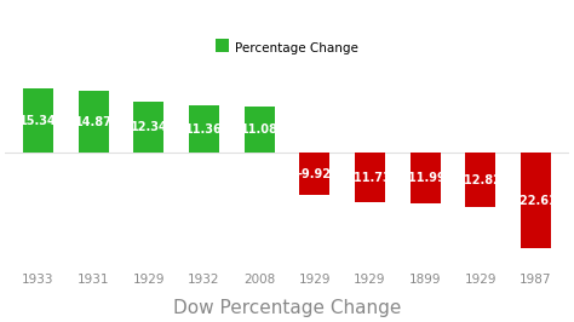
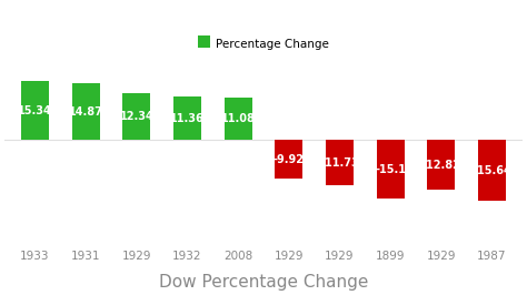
1899: -11.99 -> -15.1
1987: -22.61 -> -15.64
